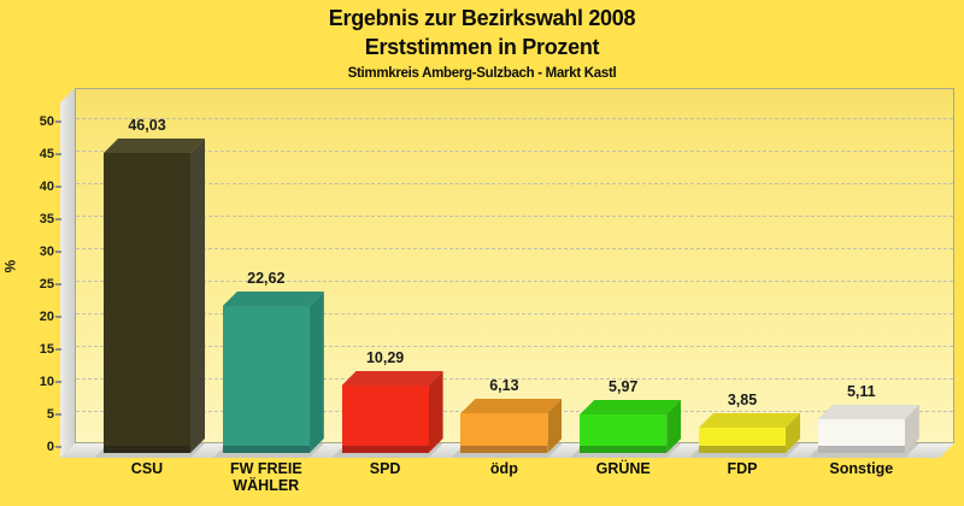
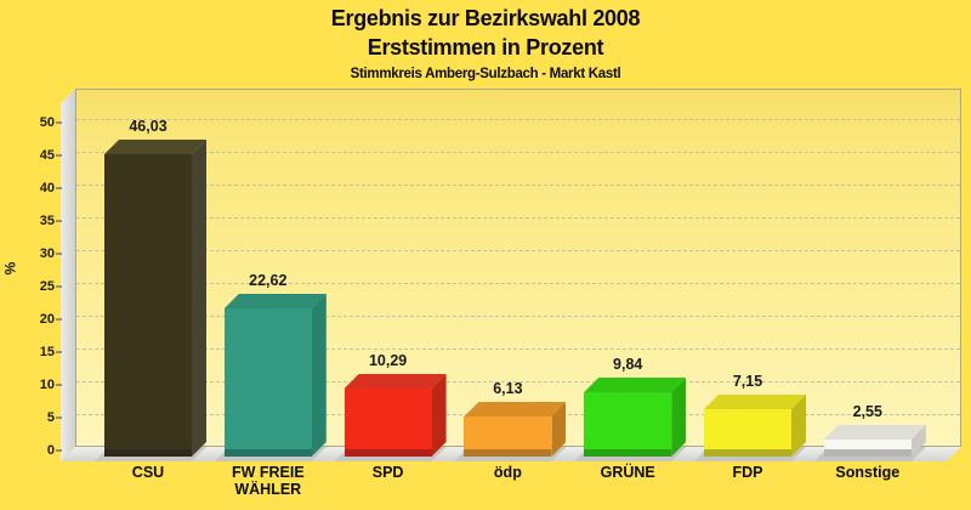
GRÜNE: 5,97 -> 9,84
FDP: 3,85 -> 7,15
Sonstige: 5,11 -> 2,55
